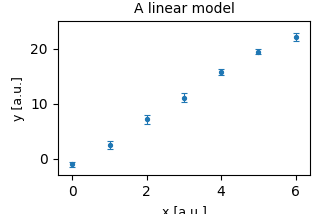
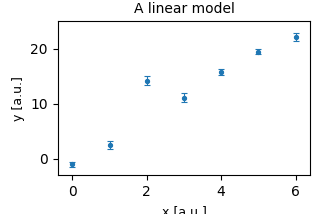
2: 7.2 -> 14.2
